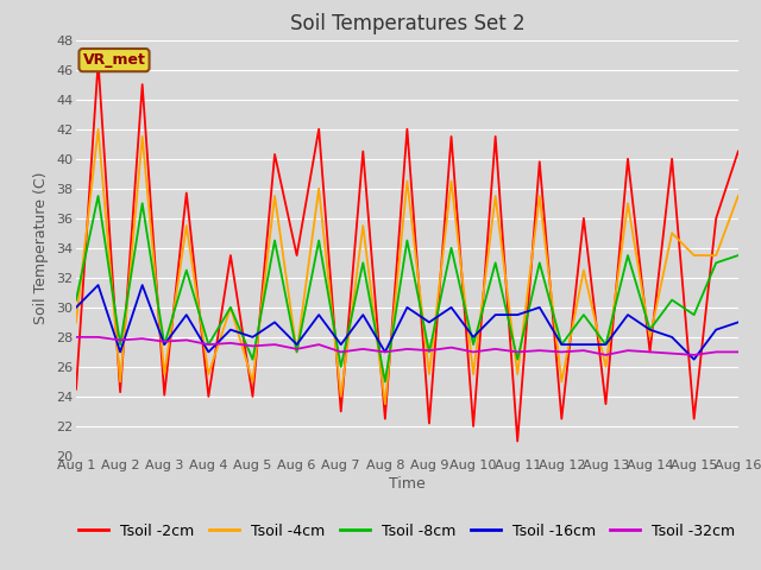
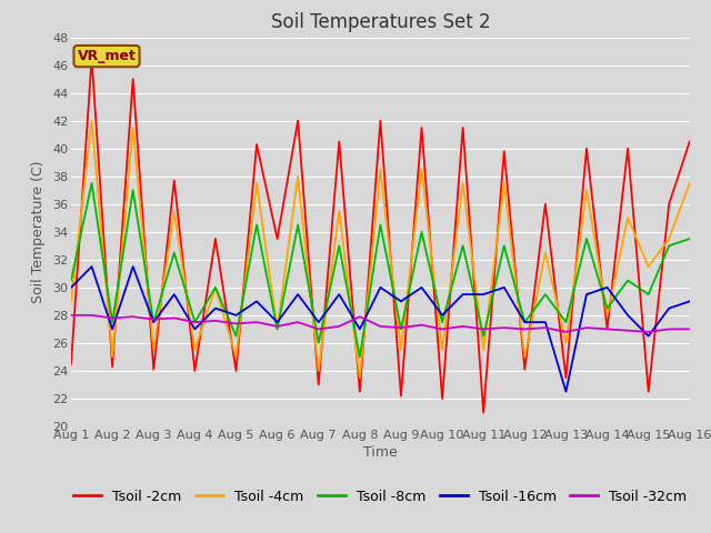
Tsoil -32cm/Aug 8: 27.0 -> 27.9
Tsoil -2cm/Aug 12: 22.5 -> 24.1
Tsoil -16cm/Aug 13: 27.5 -> 22.5
Tsoil -16cm/Aug 14: 28.5 -> 30.0
Tsoil -4cm/Aug 15: 33.5 -> 31.5
